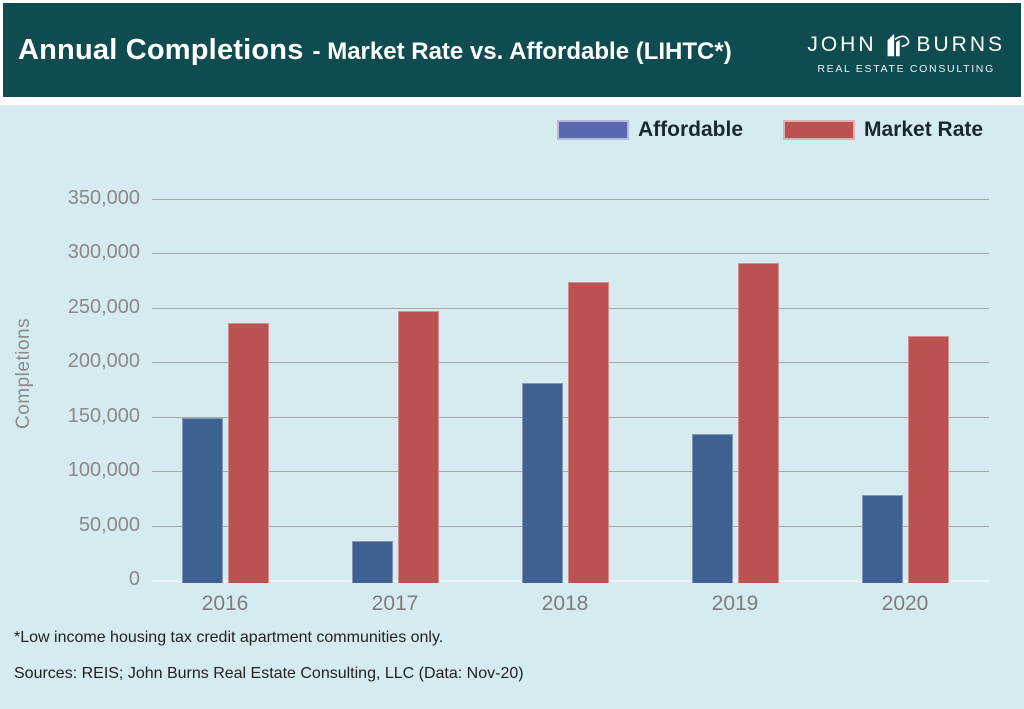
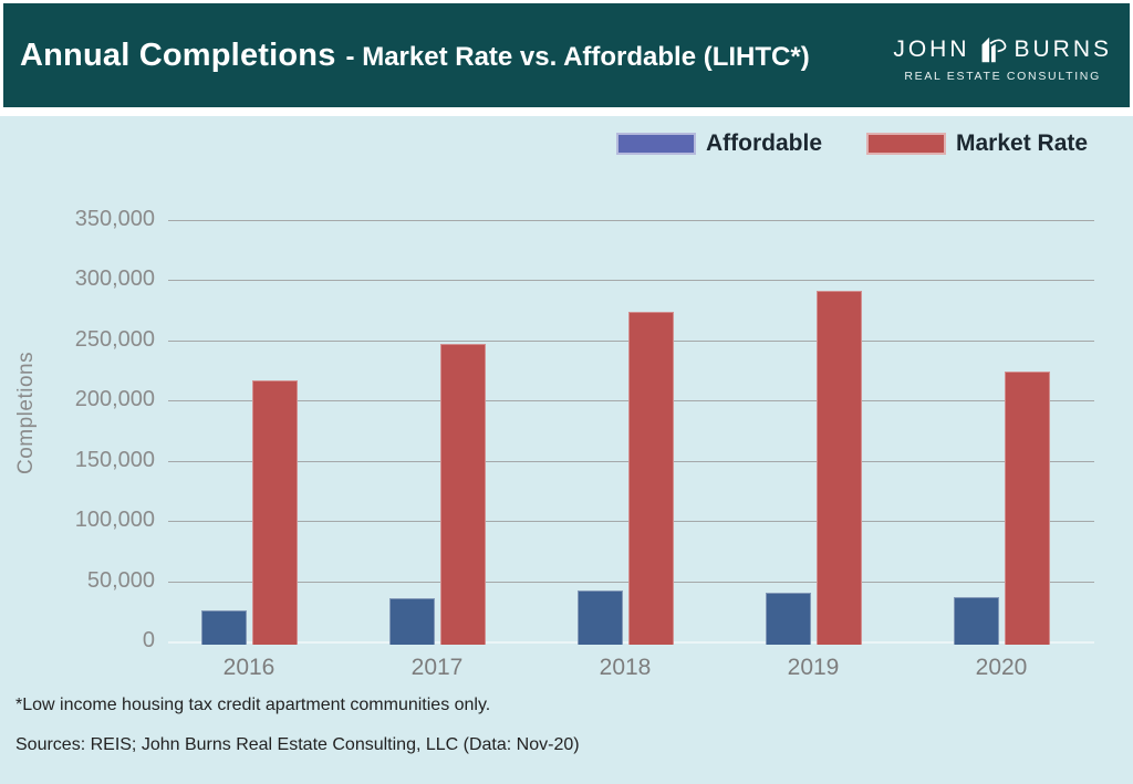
Affordable/2016: 149000 -> 26000
Market Rate/2016: 236000 -> 217000
Affordable/2018: 181000 -> 42000
Affordable/2019: 134000 -> 40000
Affordable/2020: 78000 -> 37000
